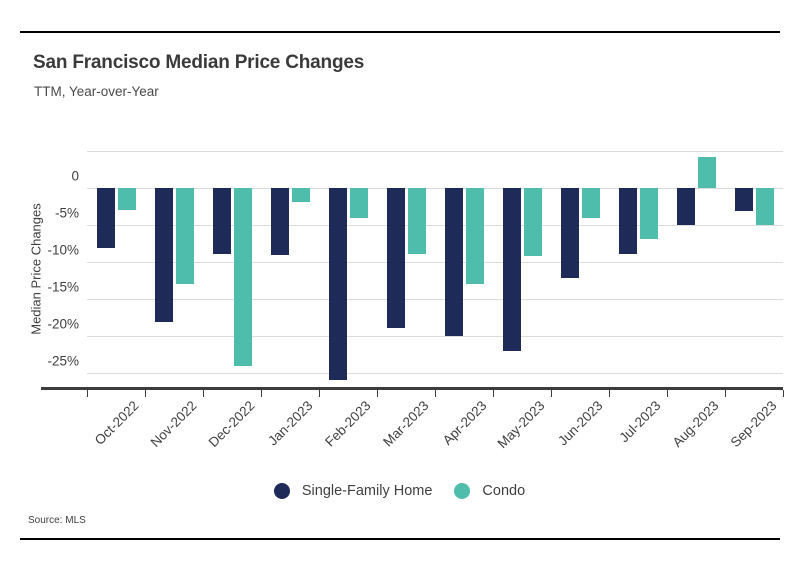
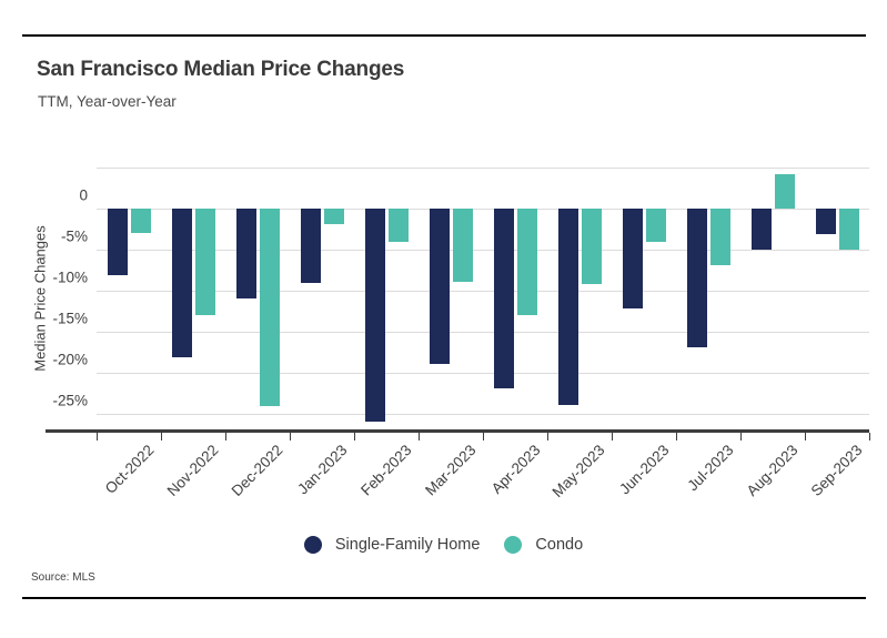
Single-Family Home/Dec-2022: -9 -> -11
Single-Family Home/Apr-2023: -20 -> -22
Single-Family Home/May-2023: -22 -> -24
Single-Family Home/Jul-2023: -9 -> -17
